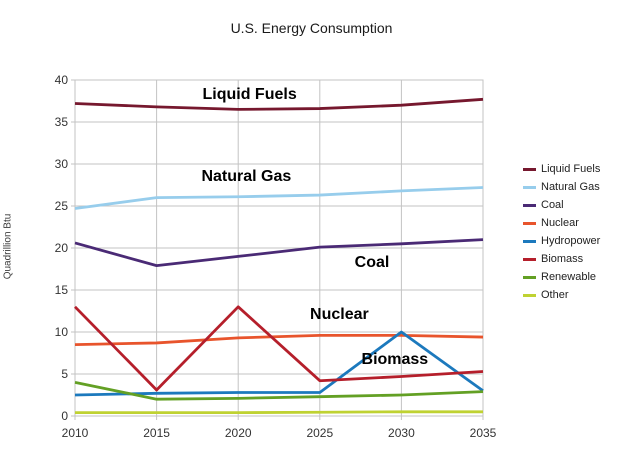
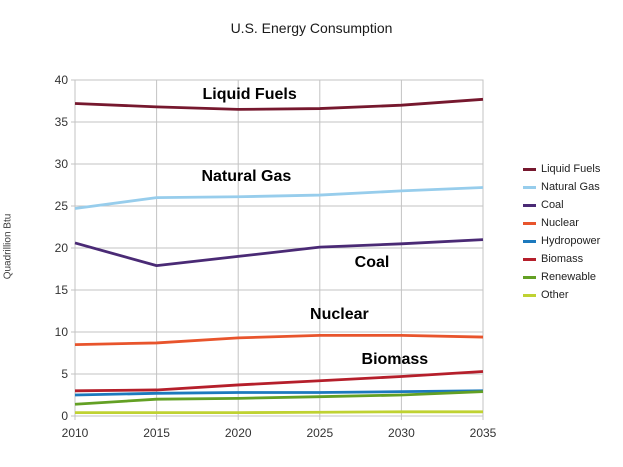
Biomass/2010: 13 -> 3
Renewable/2010: 4 -> 1
Biomass/2020: 13 -> 4
Hydropower/2030: 10 -> 3
